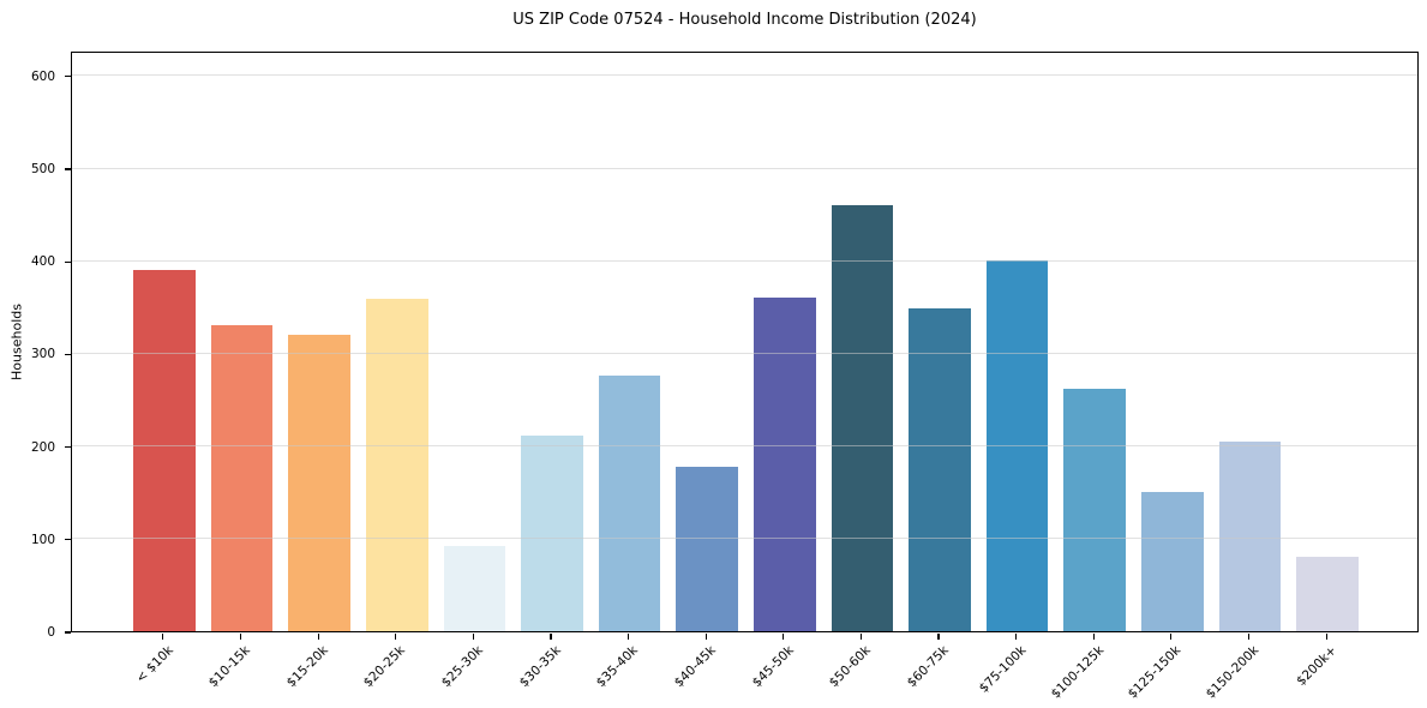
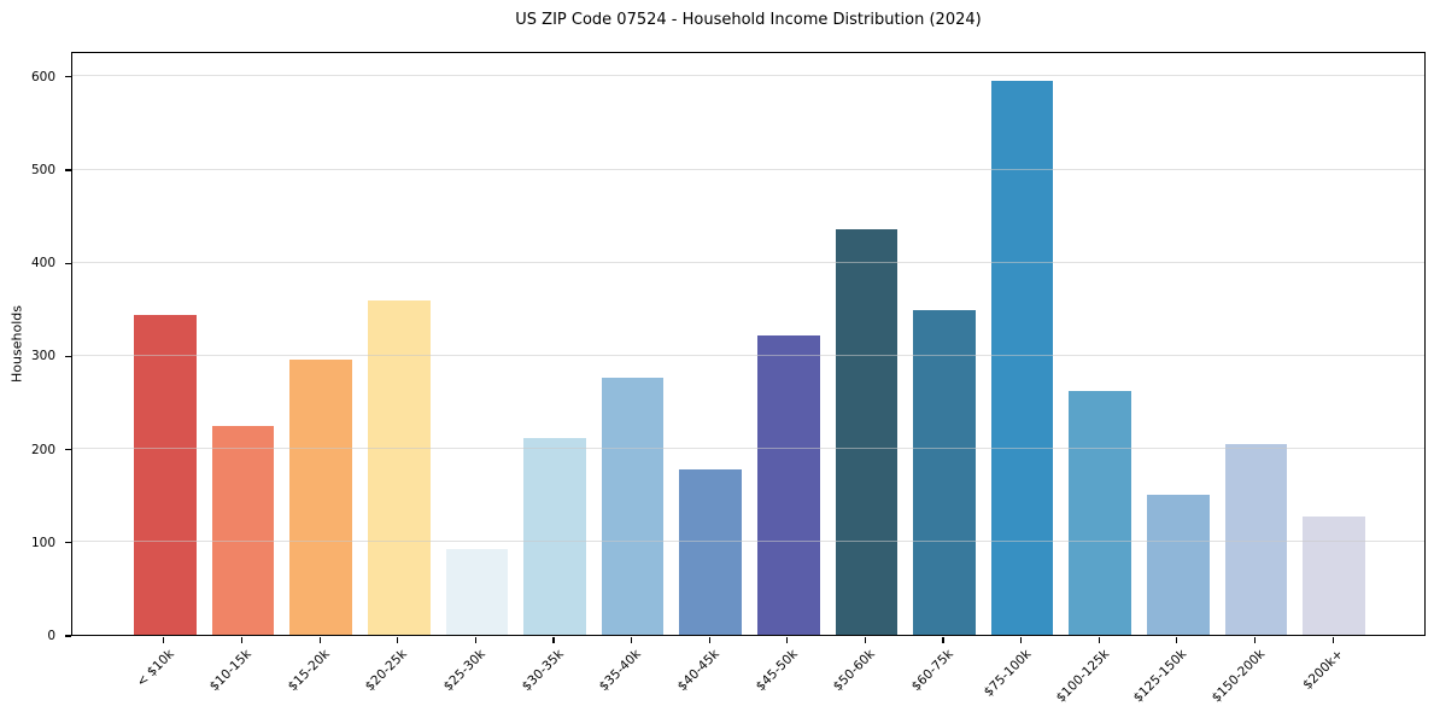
< $10k: 390 -> 340
$10-15k: 330 -> 220
$15-20k: 320 -> 300
$45-50k: 360 -> 320
$50-60k: 460 -> 440
$75-100k: 400 -> 600
$200k+: 80 -> 130
